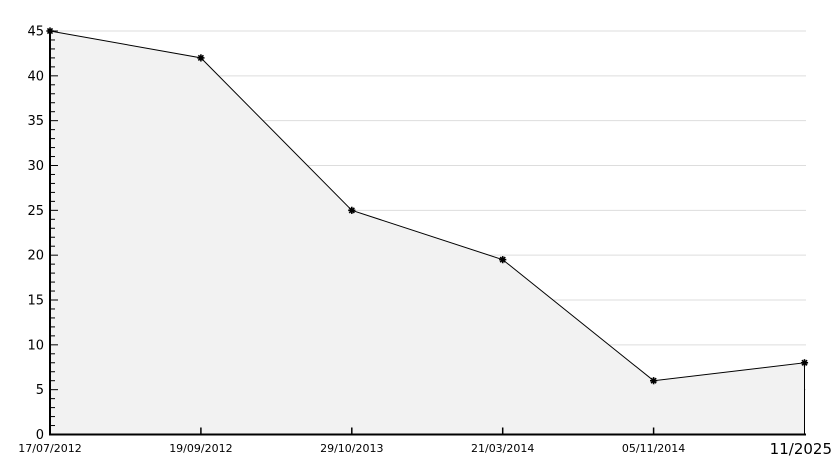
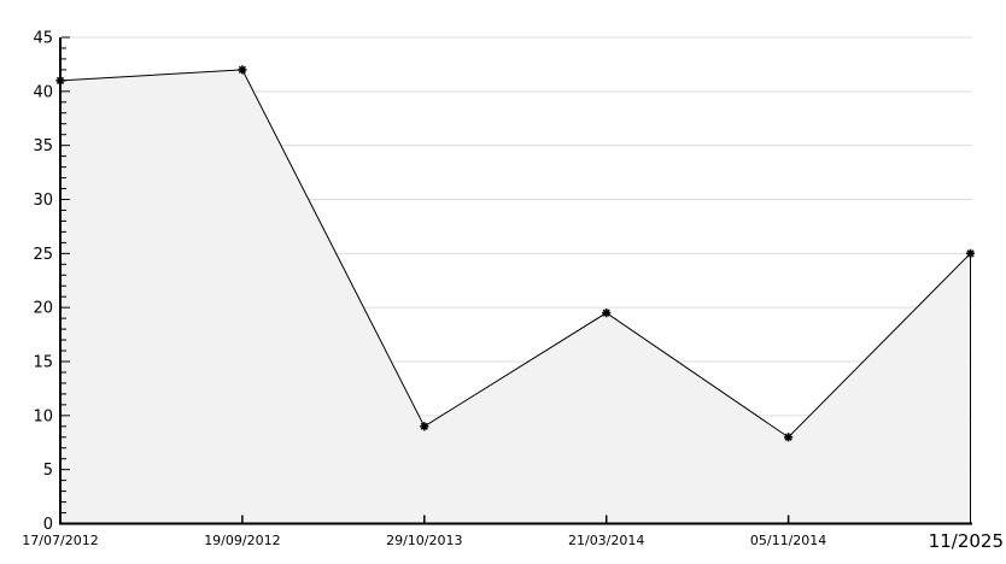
17/07/2012: 45 -> 41
29/10/2013: 25 -> 9
05/11/2014: 6 -> 8
11/2025: 8 -> 25
